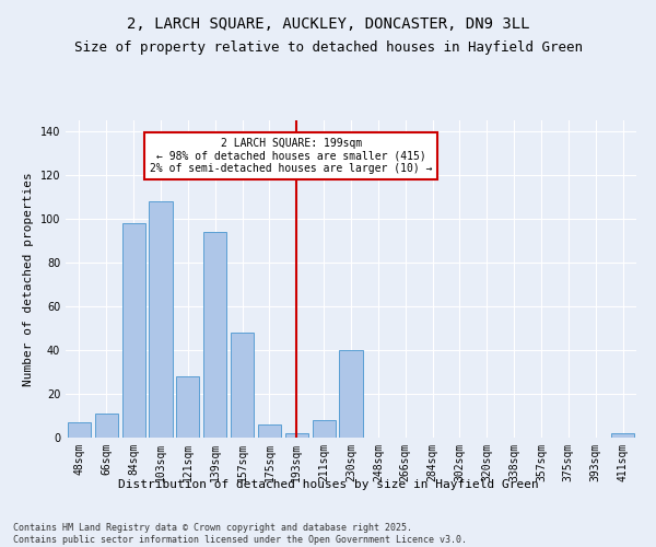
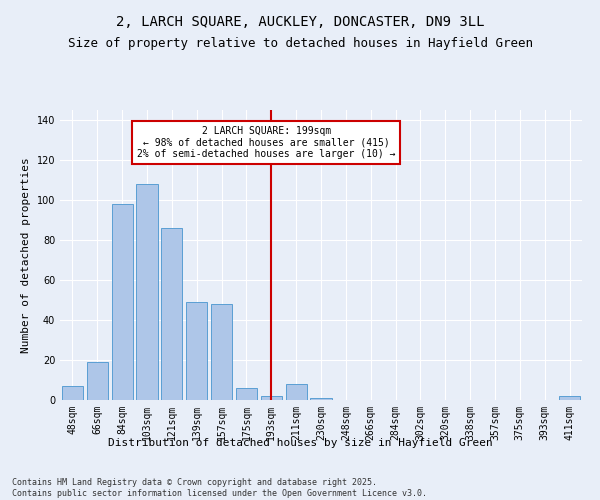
66sqm: 11 -> 19
121sqm: 28 -> 86
139sqm: 94 -> 49
230sqm: 40 -> 1
